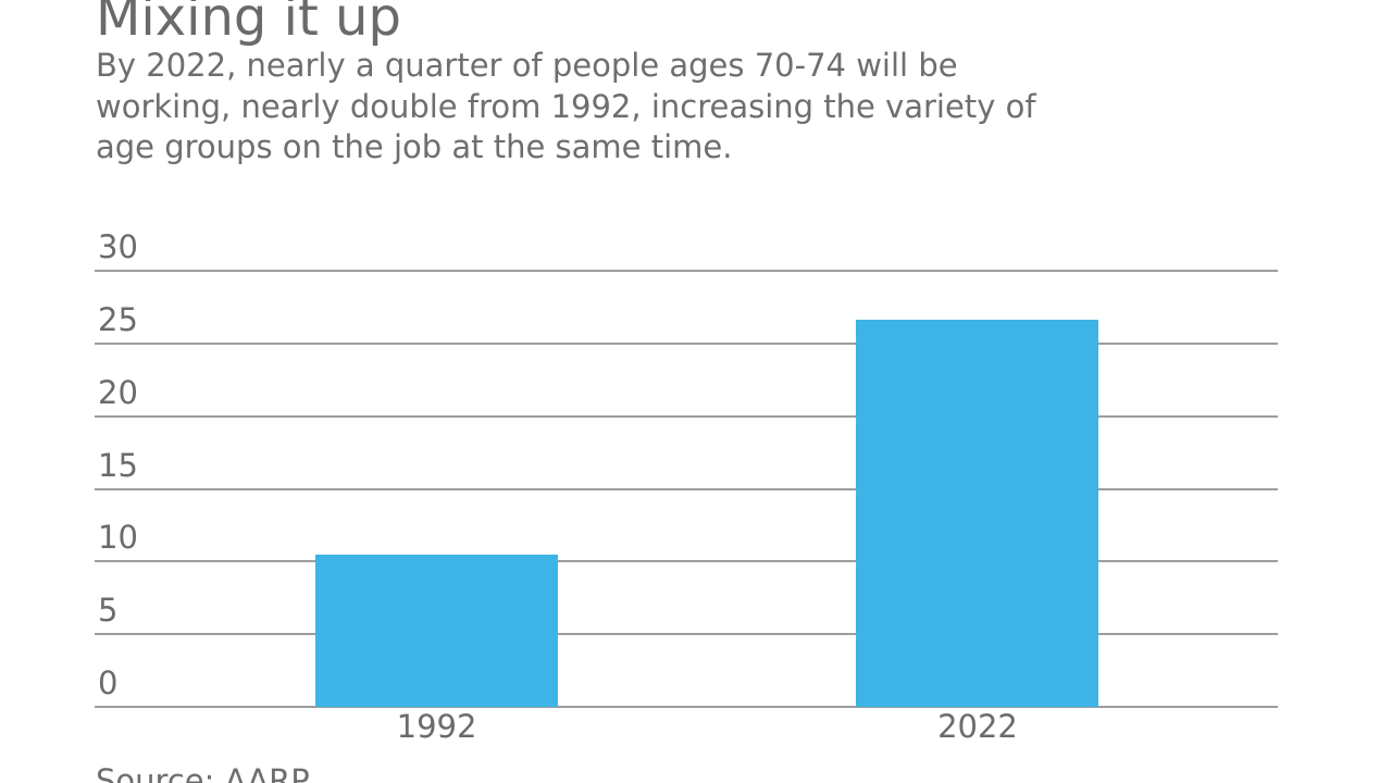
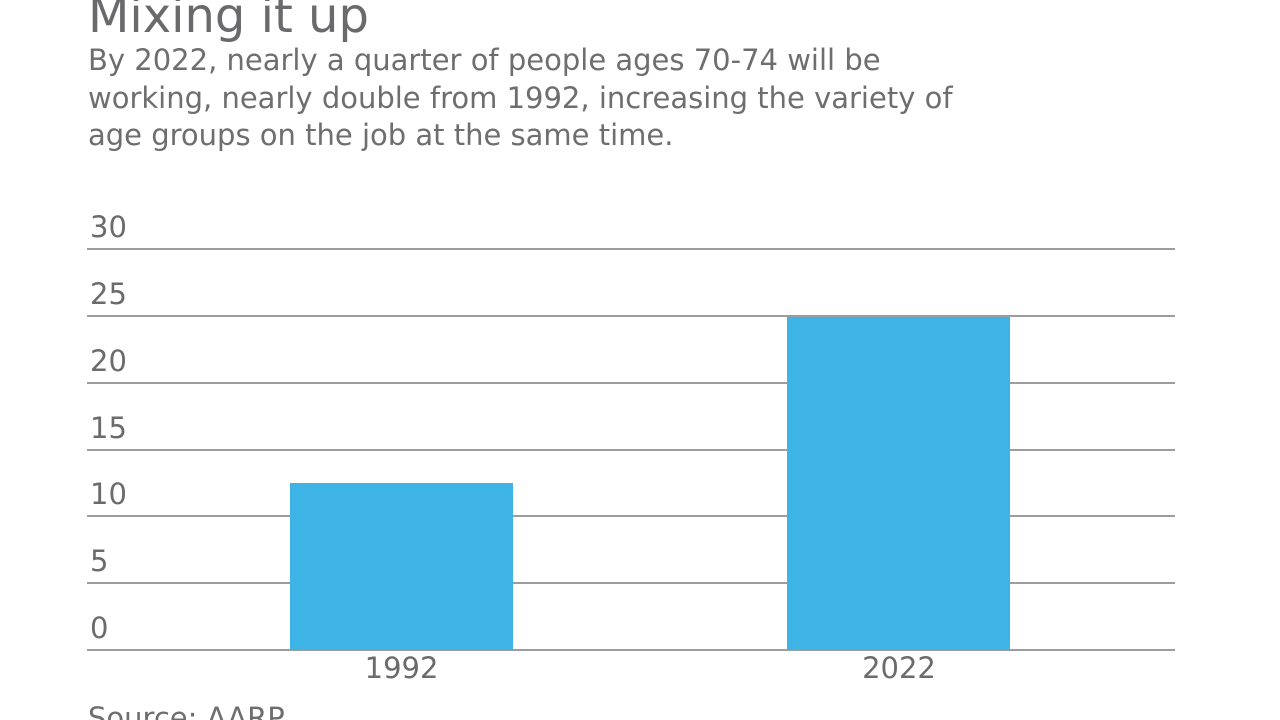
1992: 10.5 -> 12.5
2022: 26.6 -> 24.9
